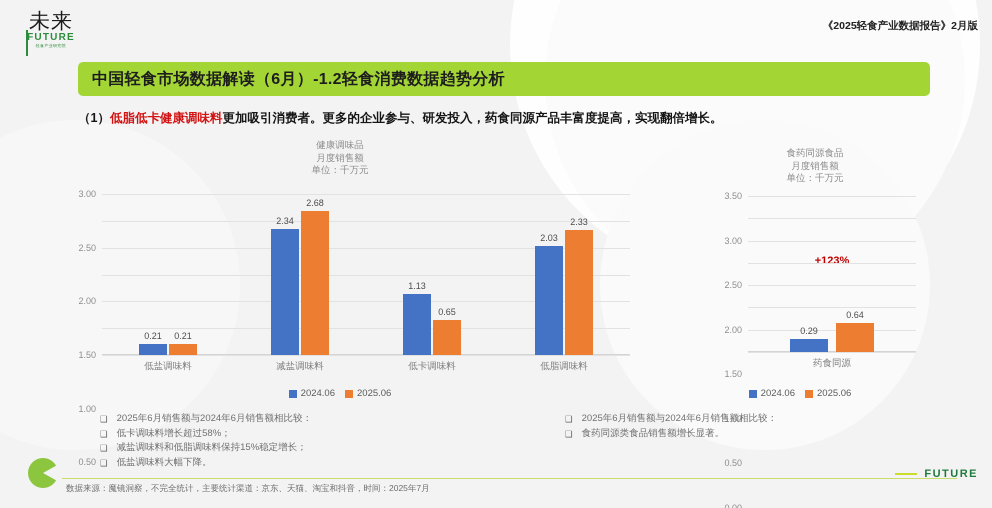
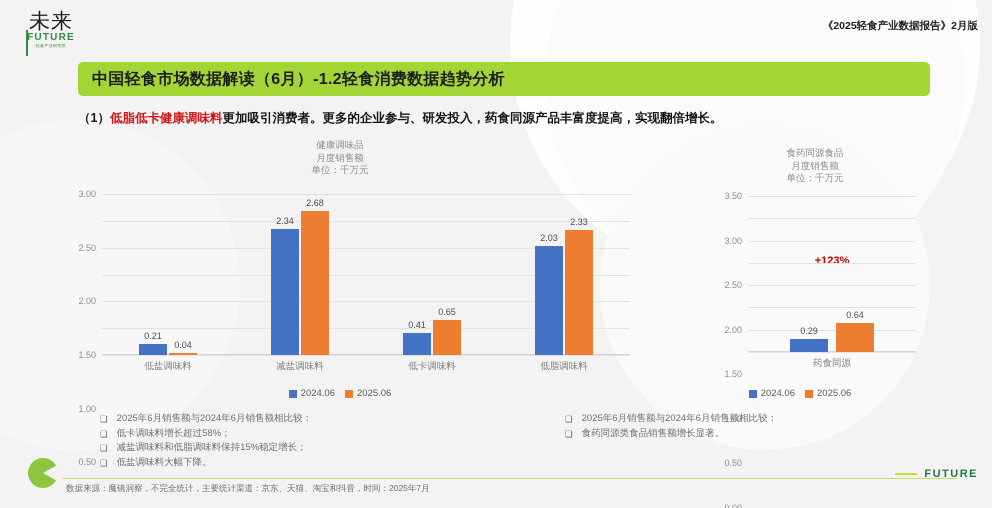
健康调味品 月度销售额 单位：千万元/2025.06/低盐调味料: 0.21 -> 0.04
健康调味品 月度销售额 单位：千万元/2024.06/低卡调味料: 1.13 -> 0.41
